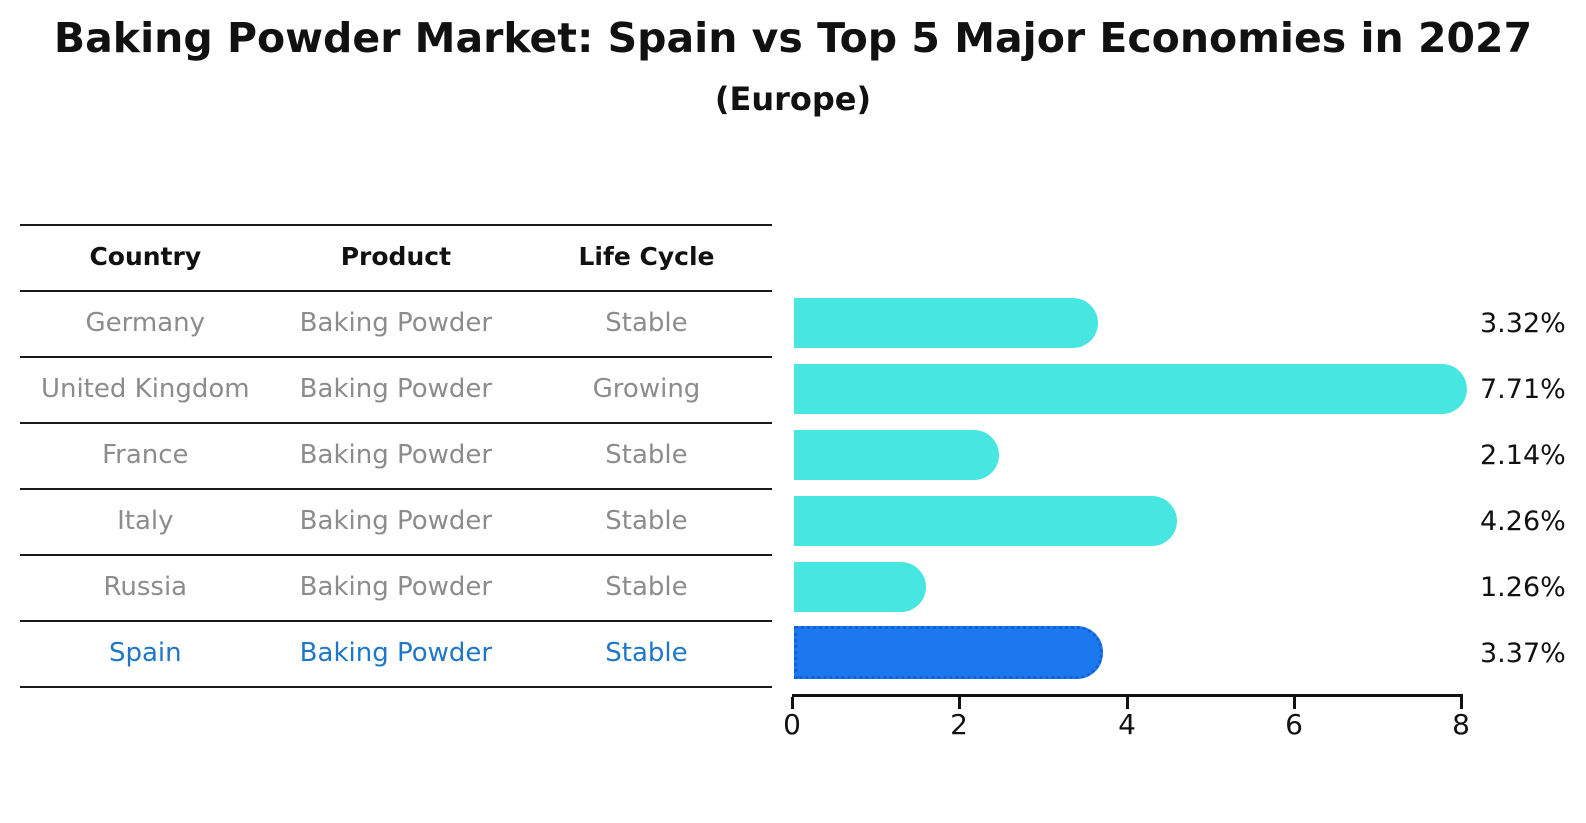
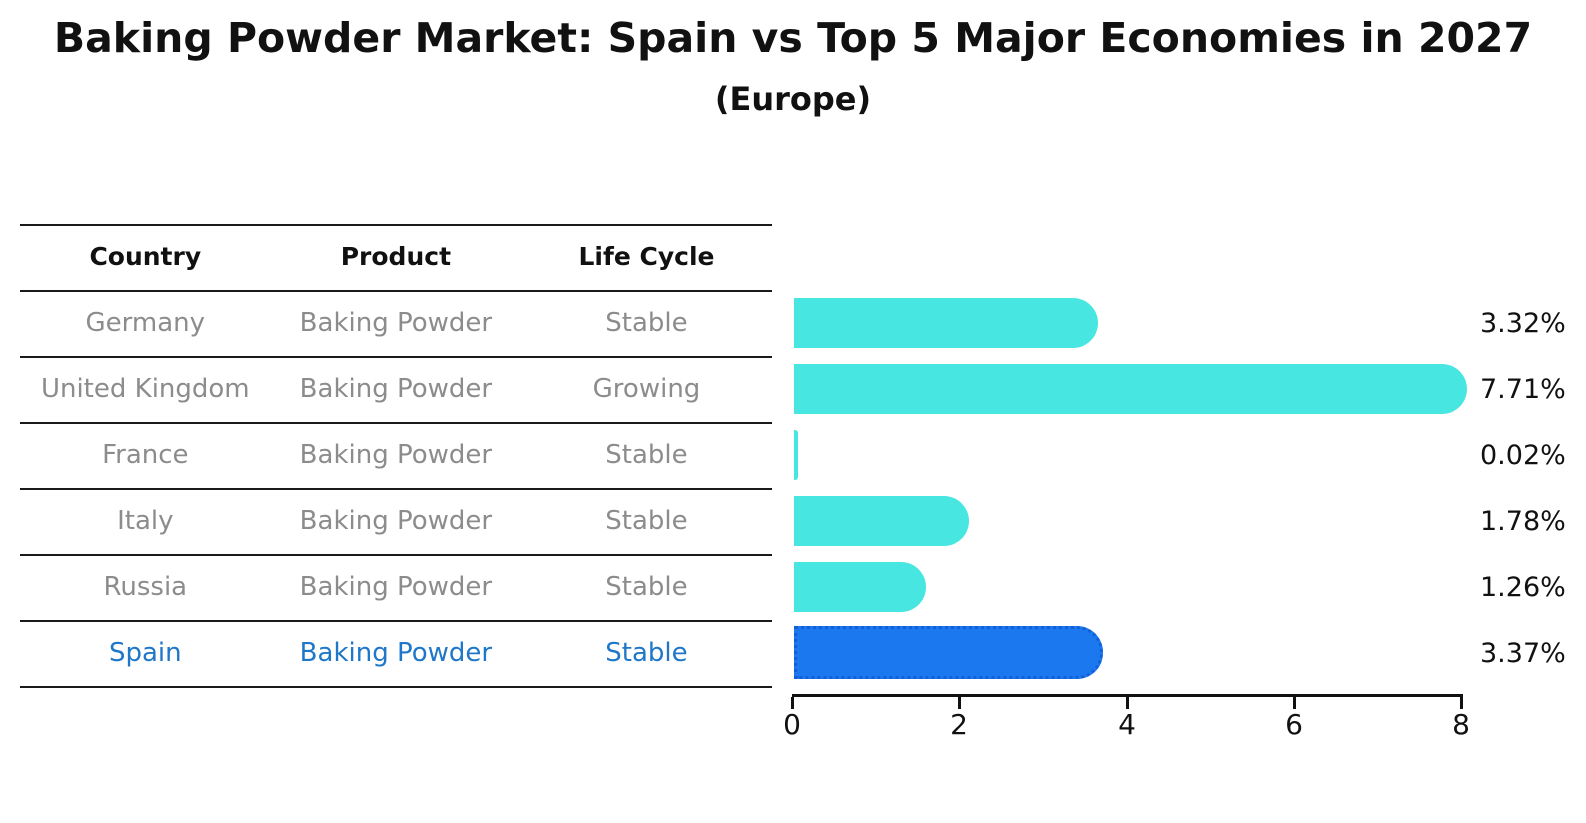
France: 2.14% -> 0.02%
Italy: 4.26% -> 1.78%
